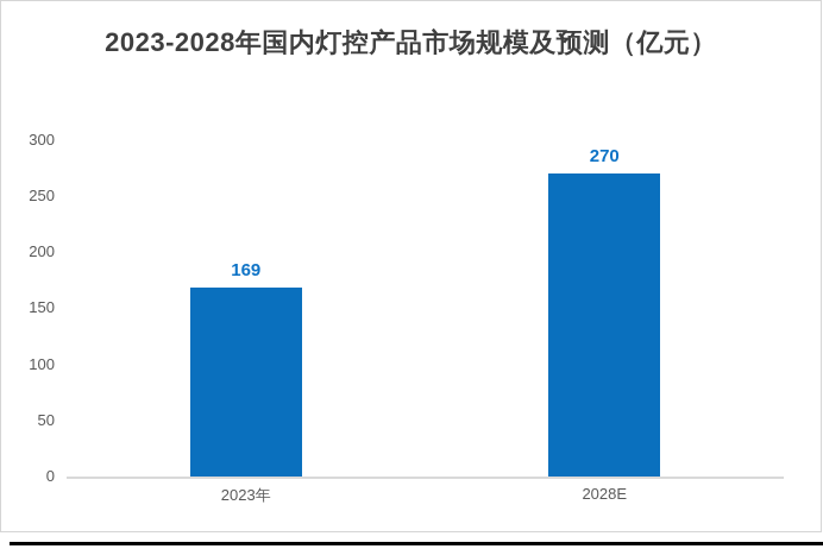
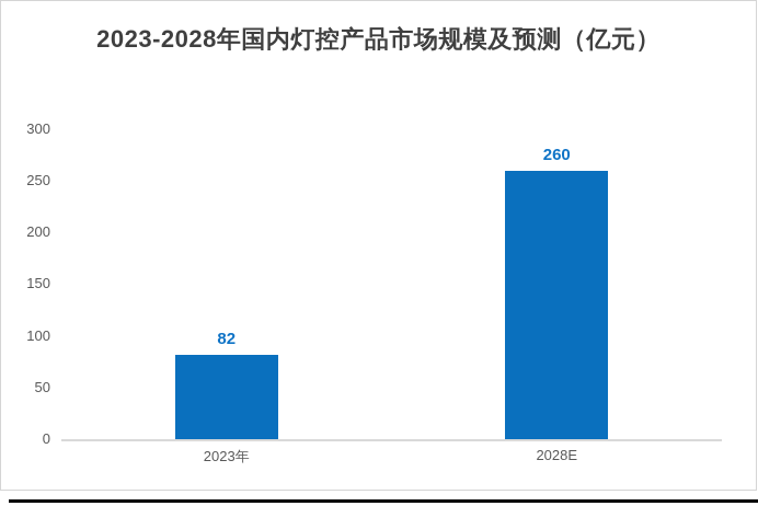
2023年: 169 -> 82
2028E: 270 -> 260
